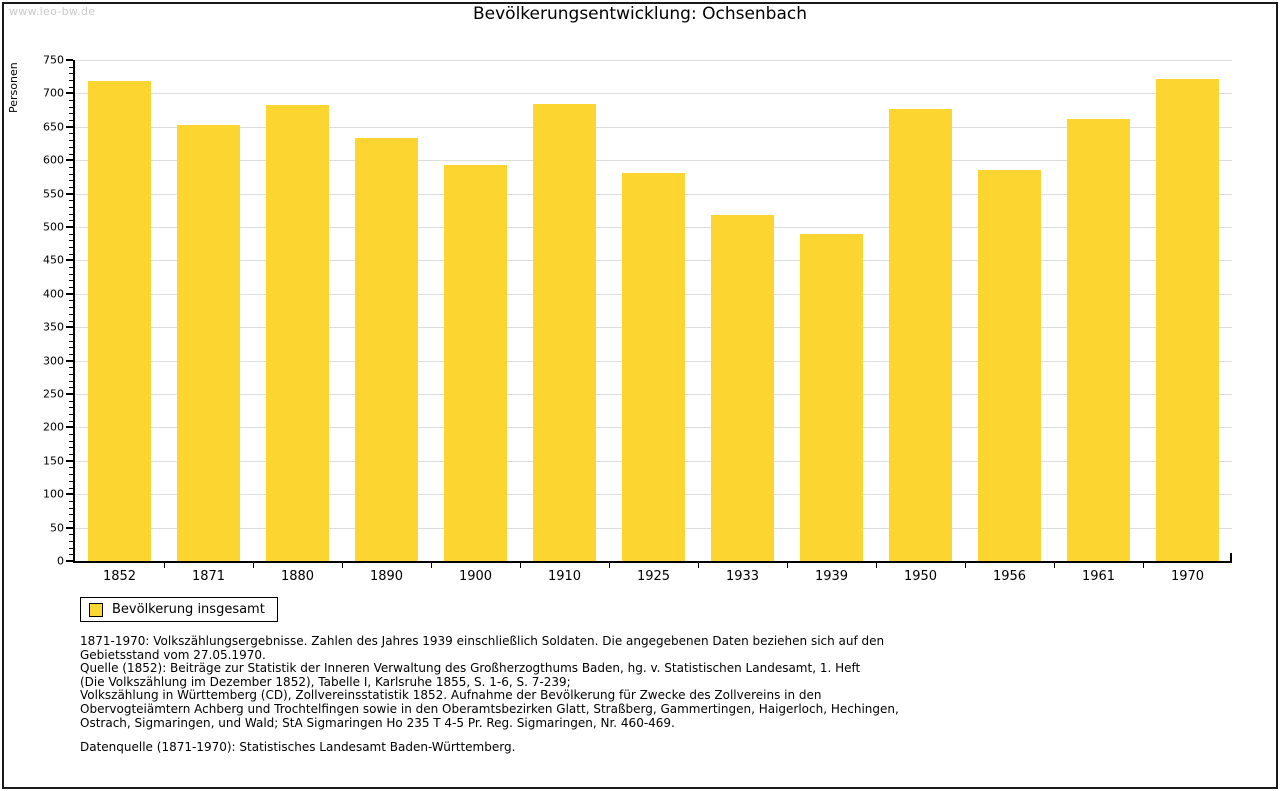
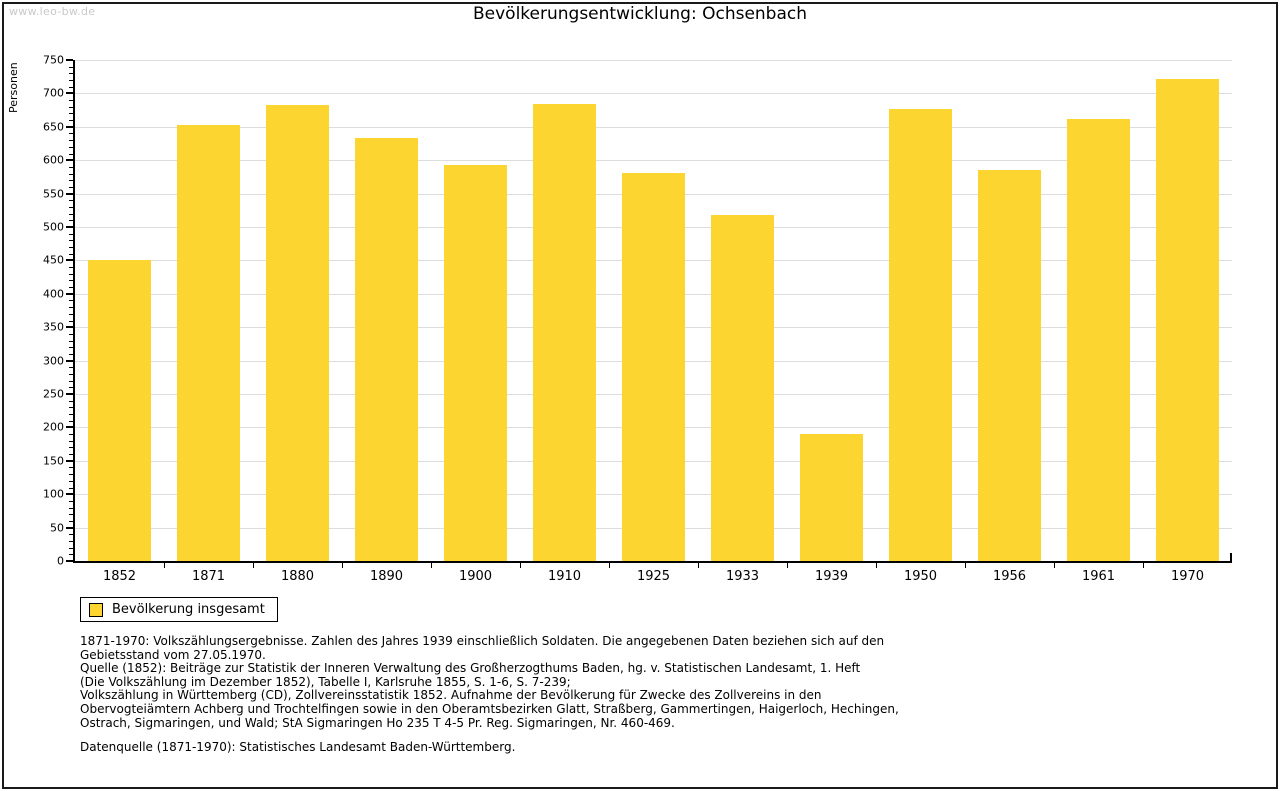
1852: 720 -> 450
1939: 490 -> 190
